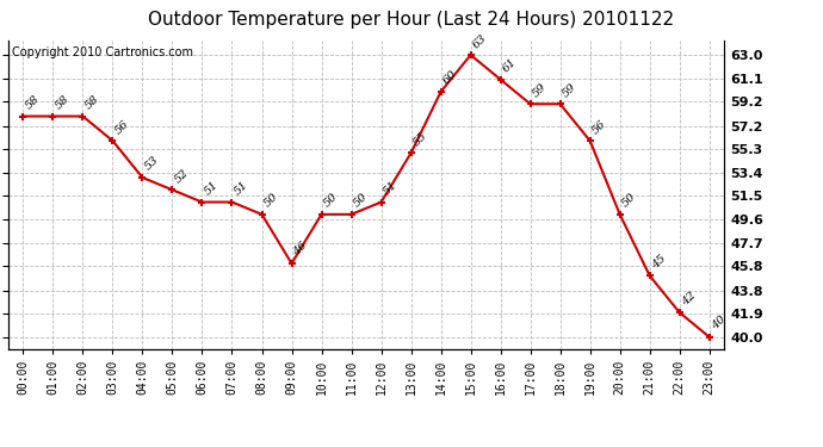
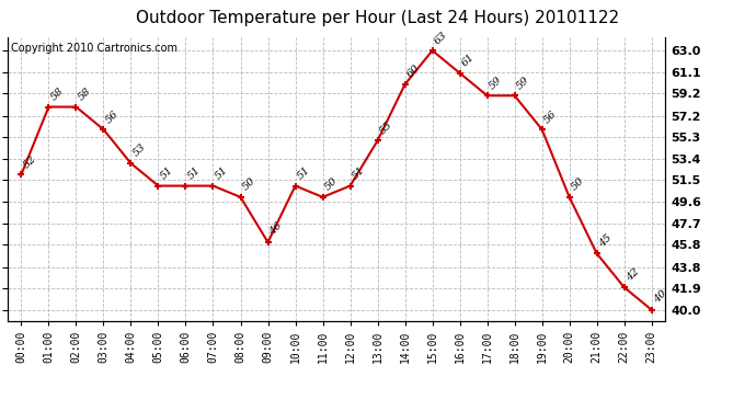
00:00: 58 -> 52
05:00: 52 -> 51
10:00: 50 -> 51
